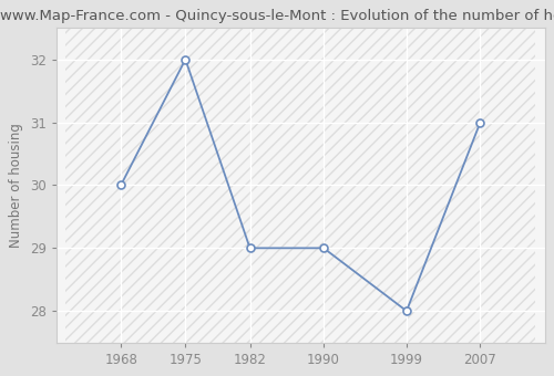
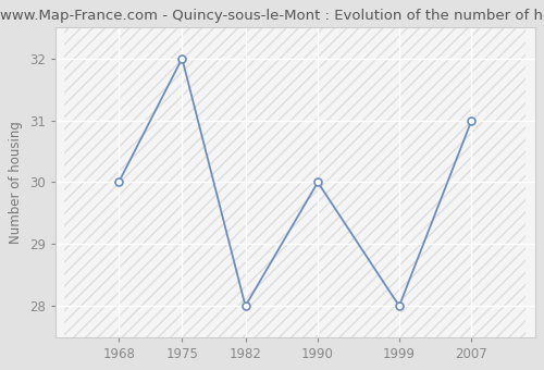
1982: 29 -> 28
1990: 29 -> 30
